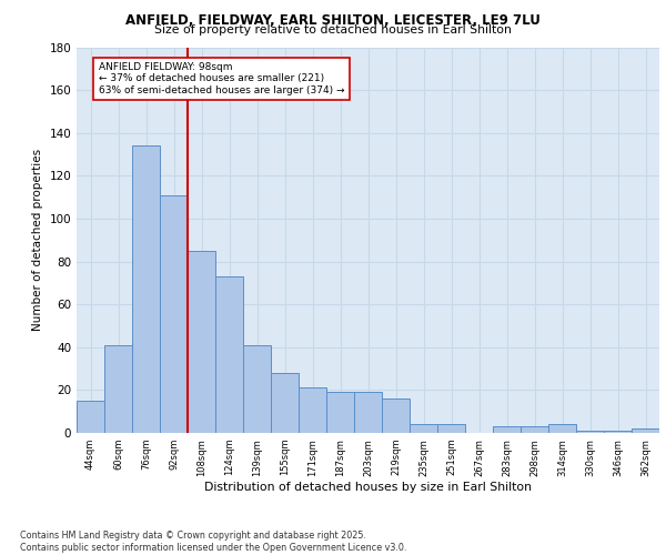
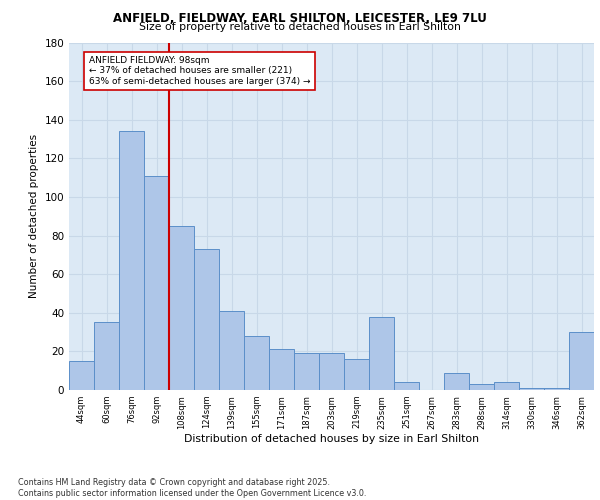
60sqm: 41 -> 35
235sqm: 4 -> 38
283sqm: 3 -> 9
362sqm: 2 -> 30
